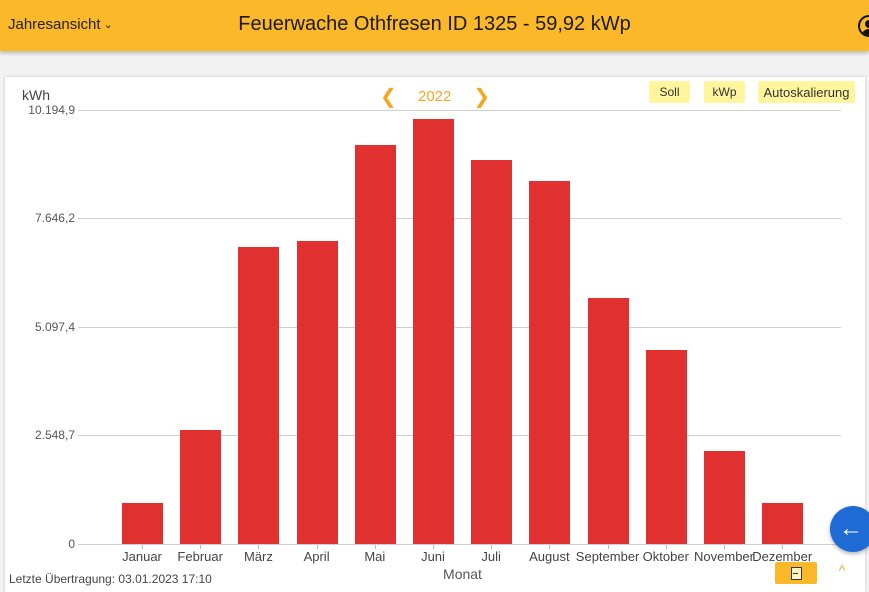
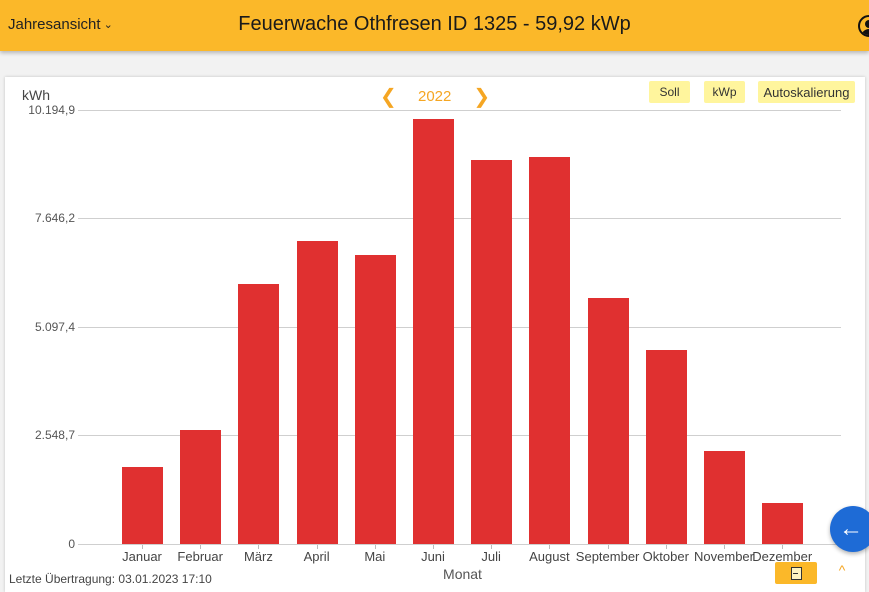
Januar: 1000 -> 1800
März: 7000 -> 6100
Mai: 9400 -> 6800
August: 8500 -> 9100
